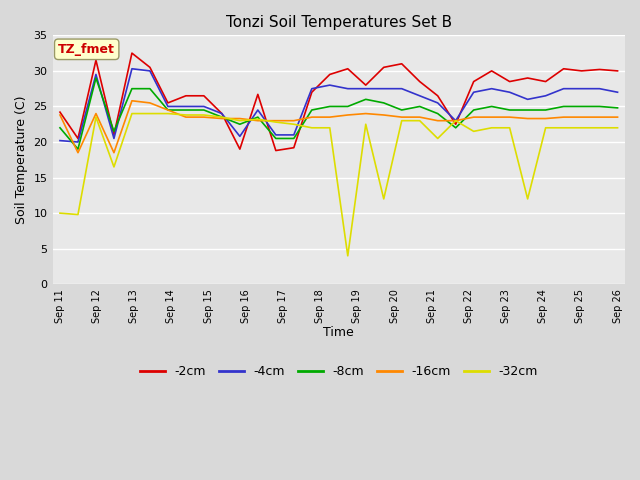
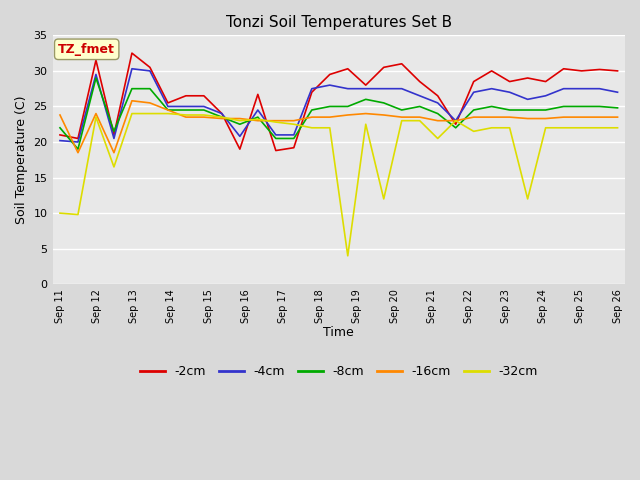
-2cm/Sep 11: 24.2 -> 21.0
